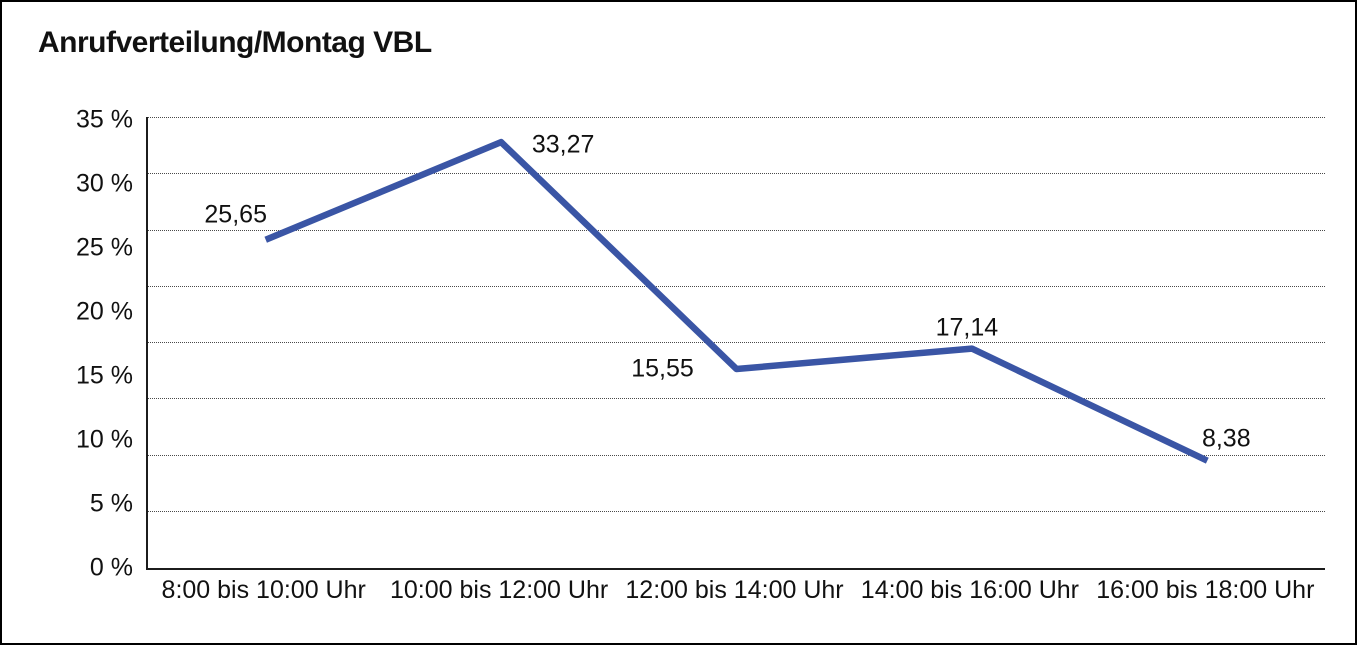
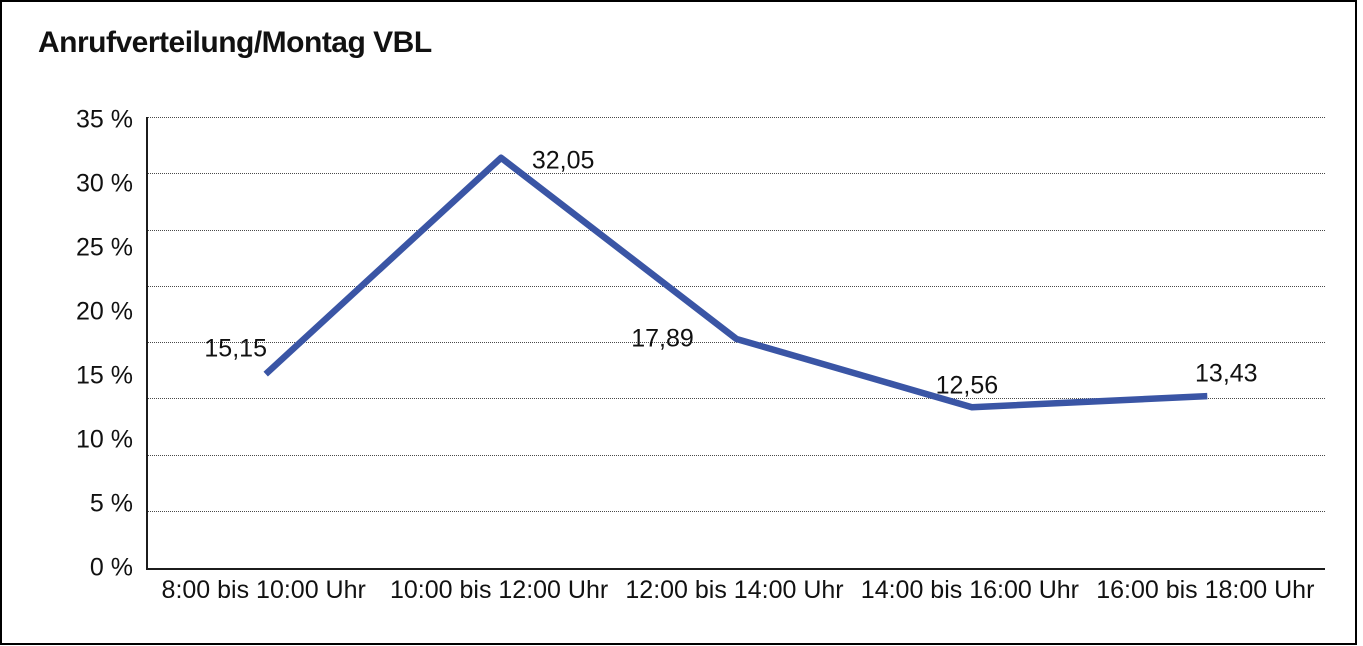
8:00 bis 10:00 Uhr: 25,65 -> 15,15
10:00 bis 12:00 Uhr: 33,27 -> 32,05
12:00 bis 14:00 Uhr: 15,55 -> 17,89
14:00 bis 16:00 Uhr: 17,14 -> 12,56
16:00 bis 18:00 Uhr: 8,38 -> 13,43
